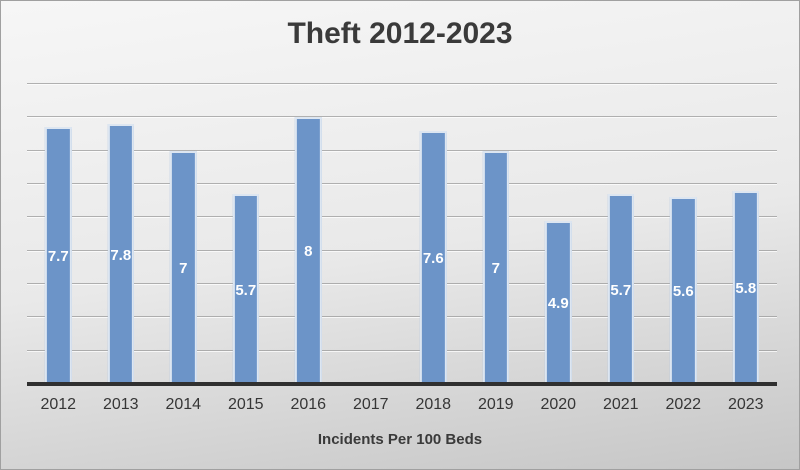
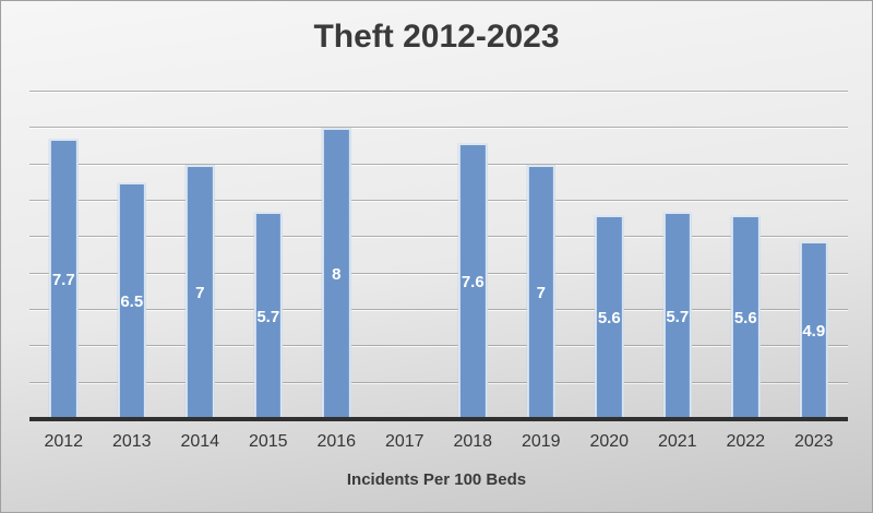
2013: 7.8 -> 6.5
2020: 4.9 -> 5.6
2023: 5.8 -> 4.9
